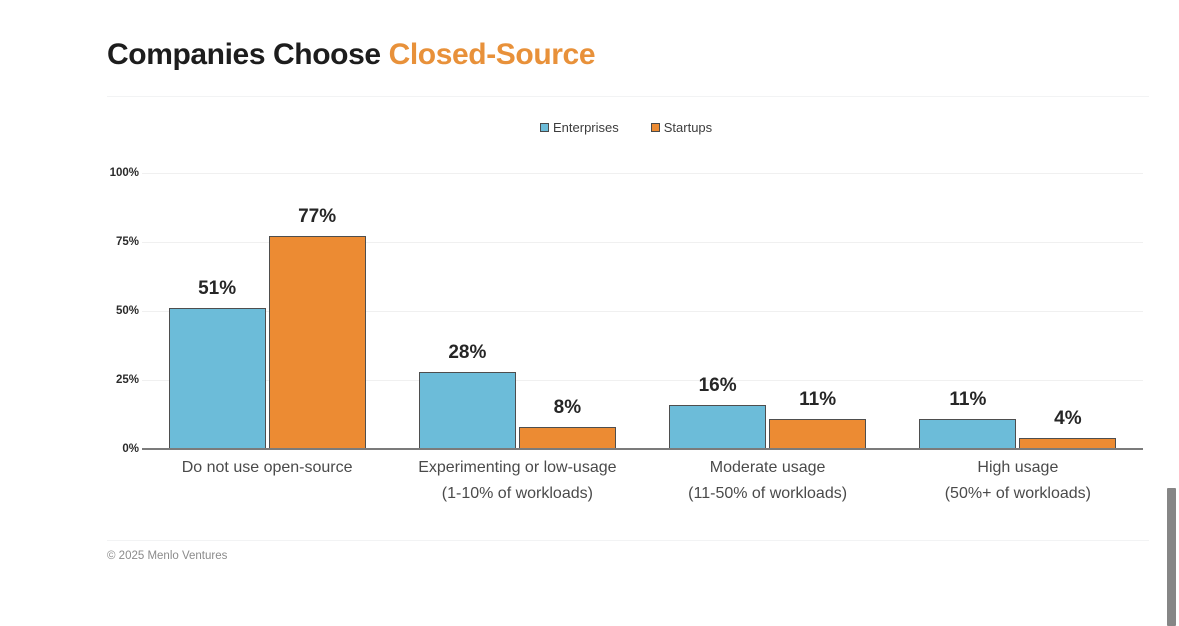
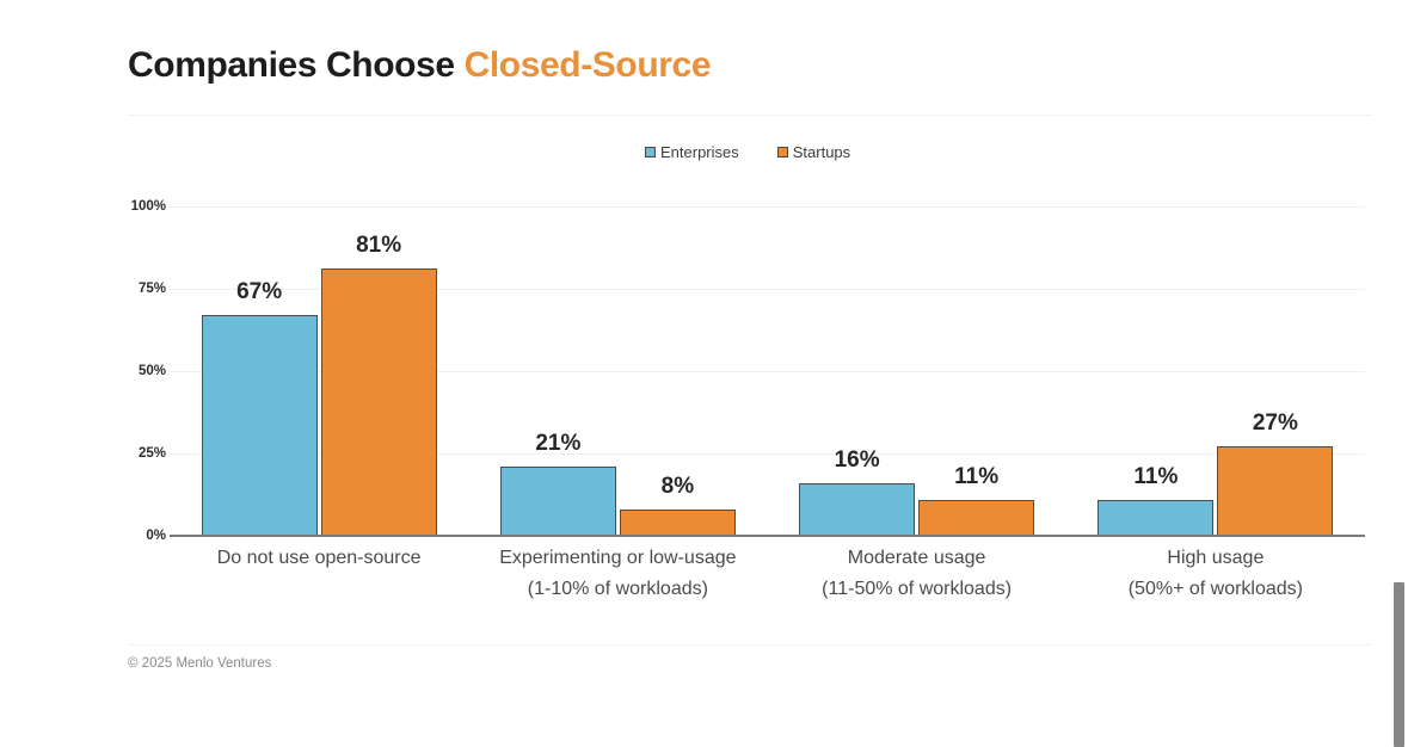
Enterprises/Do not use open-source: 51% -> 67%
Startups/Do not use open-source: 77% -> 81%
Enterprises/Experimenting or low-usage (1-10% of workloads): 28% -> 21%
Startups/High usage (50%+ of workloads): 4% -> 27%
